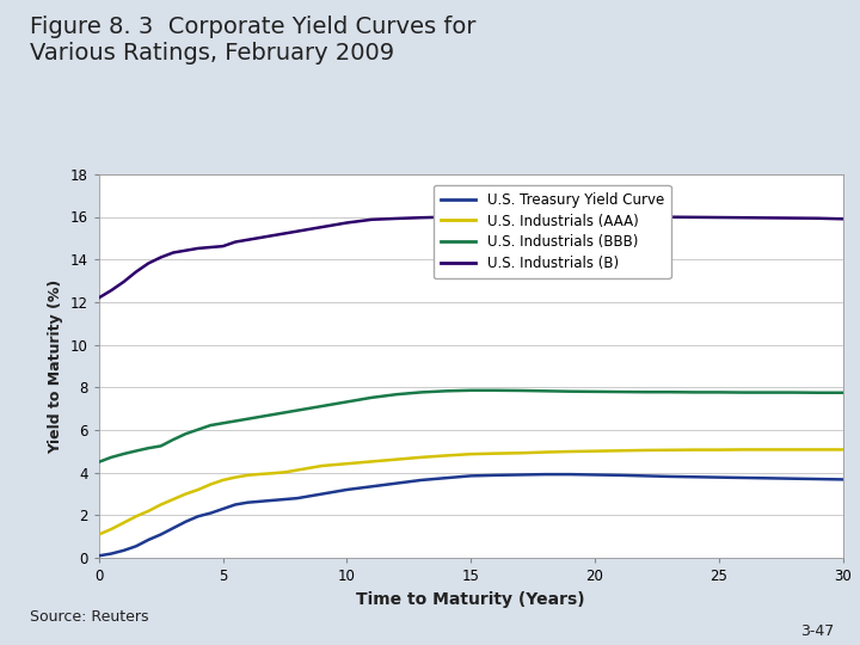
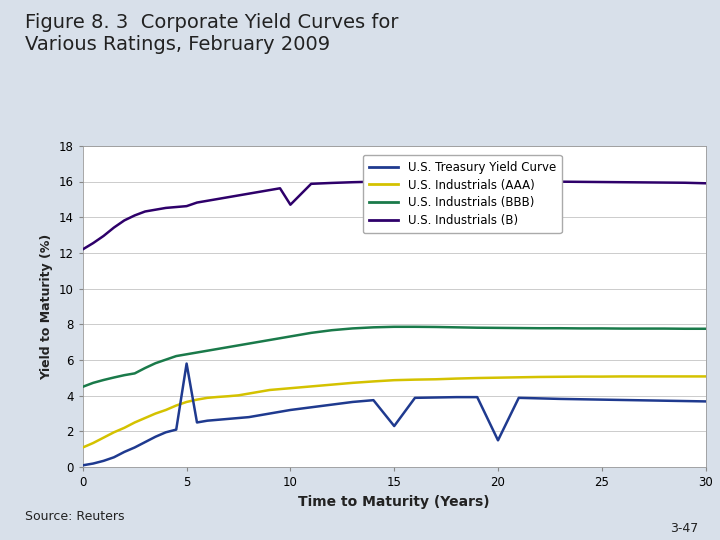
U.S. Treasury Yield Curve/5: 2.3 -> 5.8
U.S. Industrials (B)/10: 15.7 -> 14.7
U.S. Treasury Yield Curve/15: 3.9 -> 2.3
U.S. Treasury Yield Curve/20: 3.9 -> 1.5
